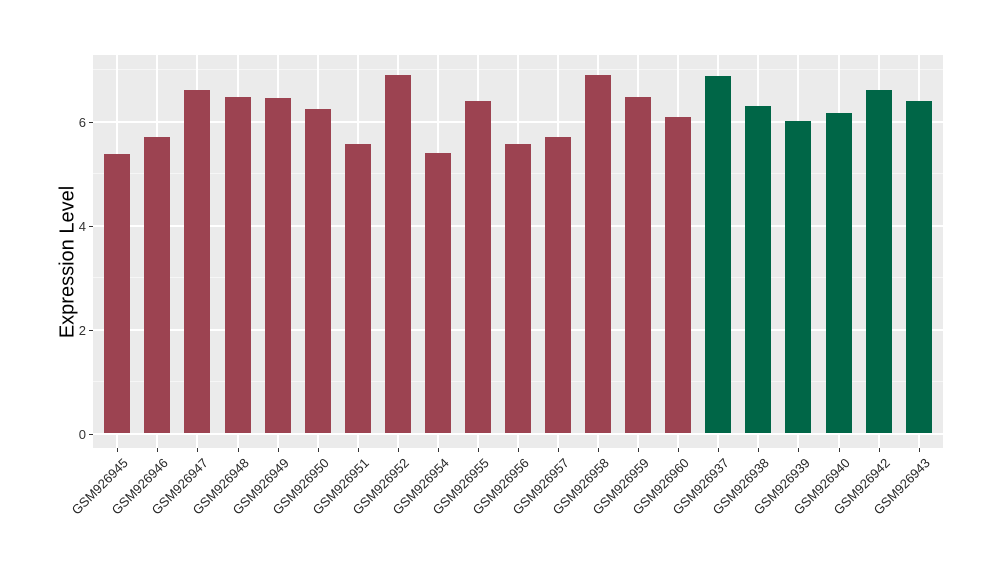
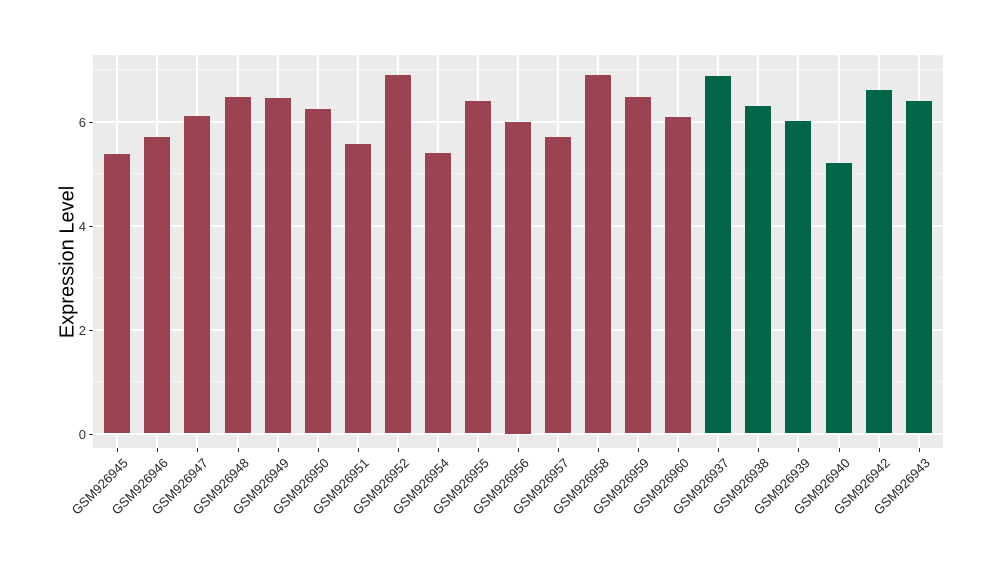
GSM926947: 6.6 -> 6.1
GSM926956: 5.6 -> 6.0
GSM926940: 6.2 -> 5.2
